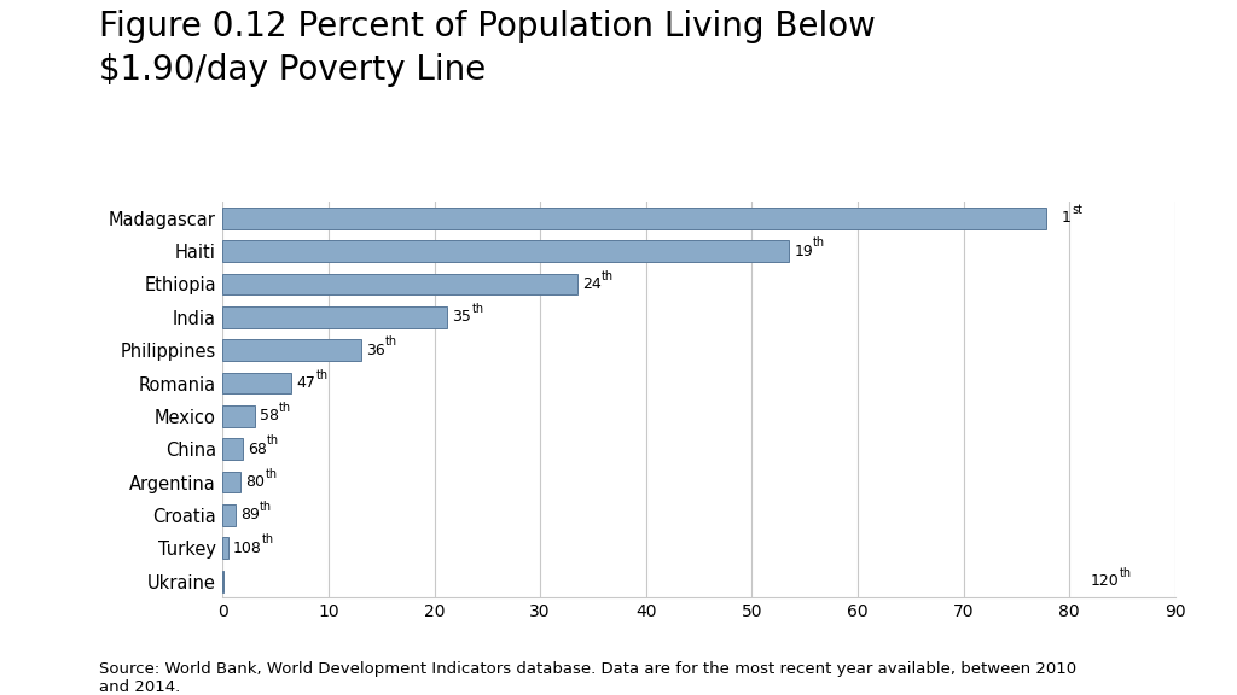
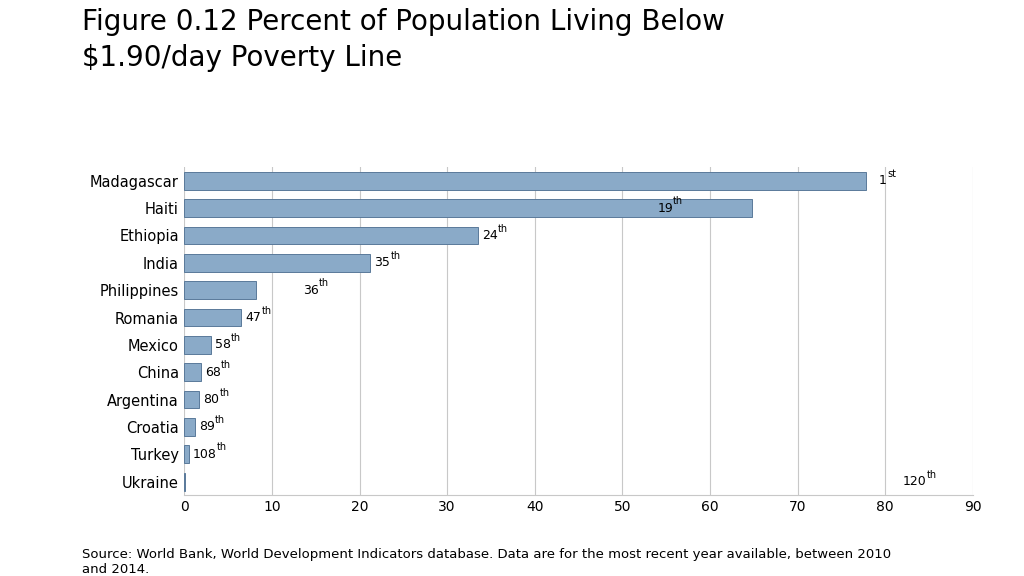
Haiti: 53.5 -> 64.8
Philippines: 13.1 -> 8.2
